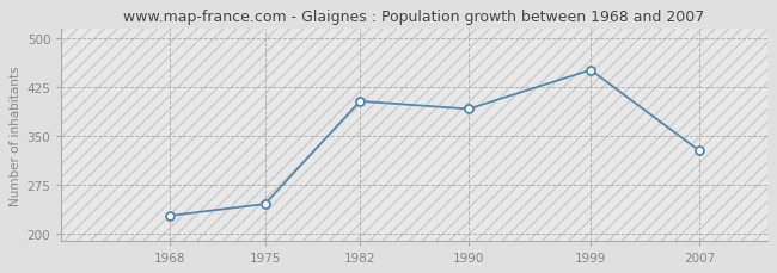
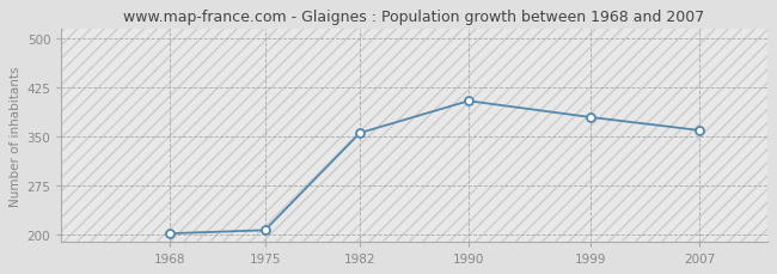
1968: 228 -> 202
1975: 246 -> 207
1982: 404 -> 356
1990: 392 -> 405
1999: 452 -> 380
2007: 328 -> 360
